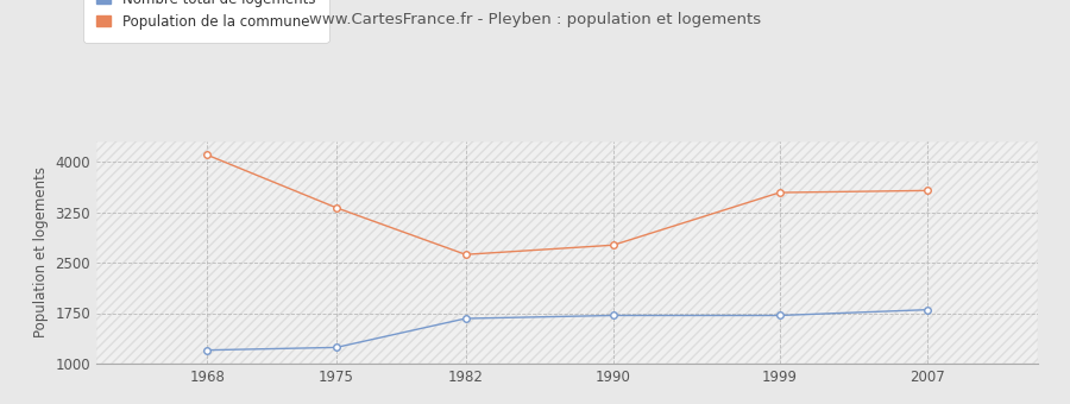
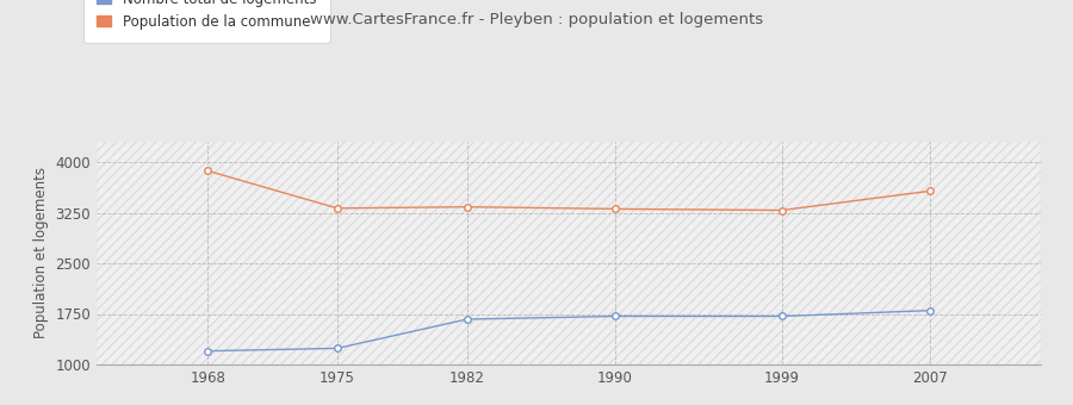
Population de la commune/1968: 4100 -> 3870
Population de la commune/1982: 2620 -> 3340
Population de la commune/1990: 2760 -> 3300
Population de la commune/1999: 3540 -> 3280
